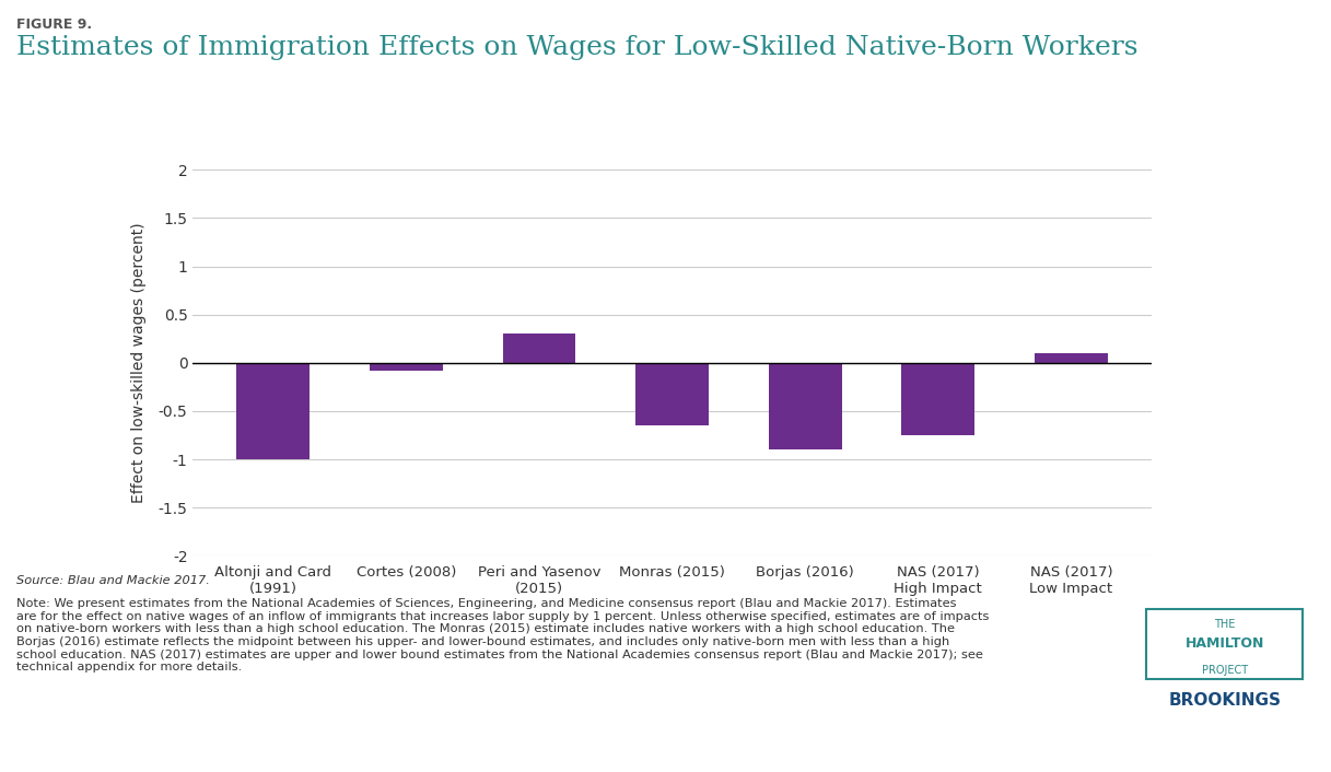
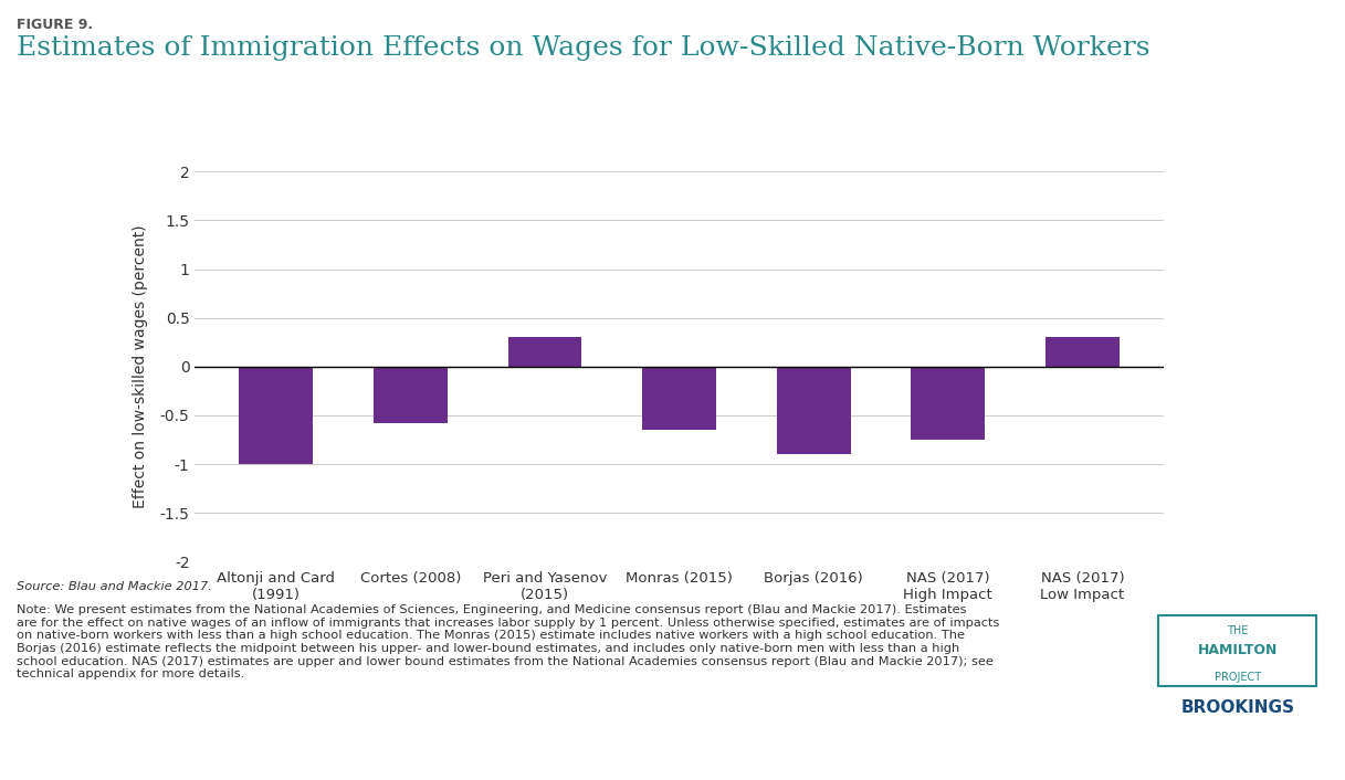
Cortes (2008): -0.08 -> -0.58
NAS (2017) Low Impact: 0.10 -> 0.30
